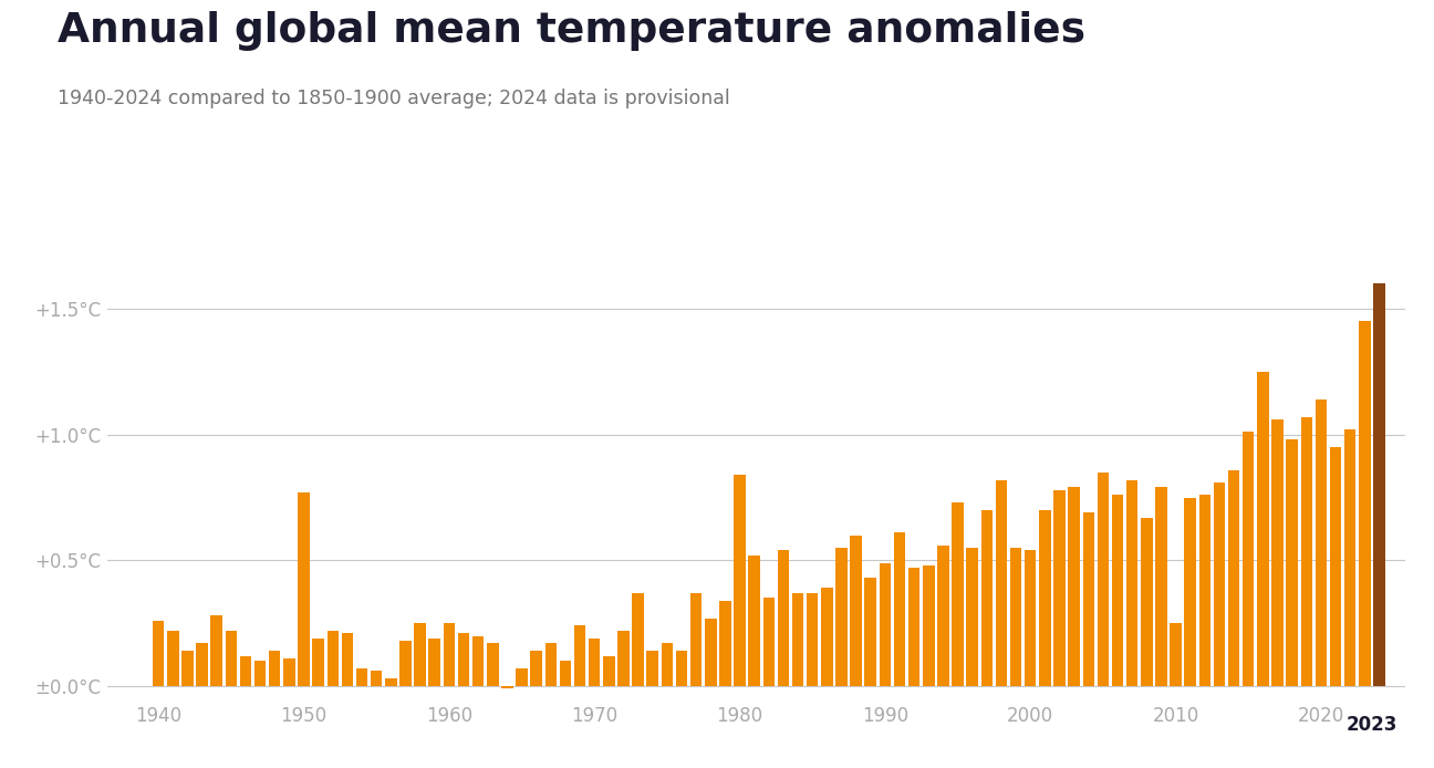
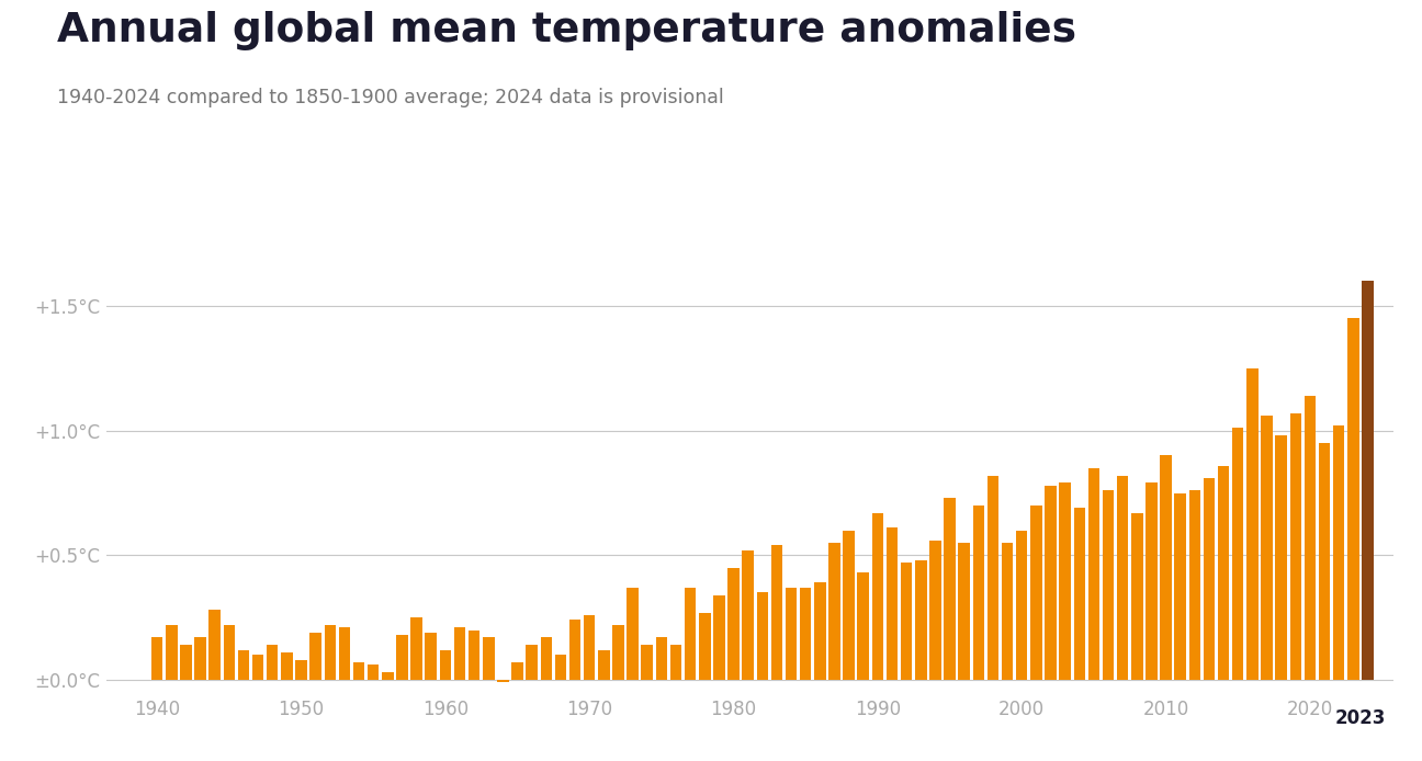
1940: 0.26°C -> 0.17°C
1950: 0.77°C -> 0.08°C
1960: 0.25°C -> 0.12°C
1970: 0.19°C -> 0.26°C
1980: 0.84°C -> 0.45°C
1990: 0.49°C -> 0.67°C
2000: 0.54°C -> 0.60°C
2010: 0.25°C -> 0.90°C
